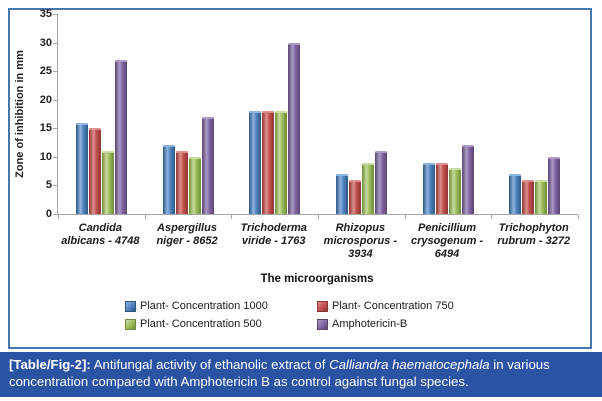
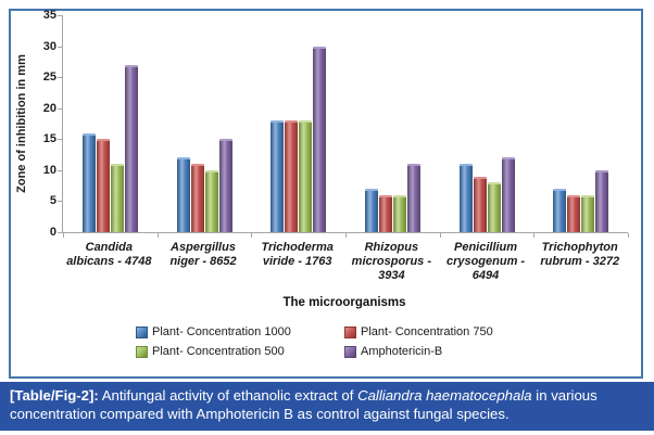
Amphotericin-B/Aspergillus niger - 8652: 17 -> 15
Plant- Concentration 500/Rhizopus microsporus - 3934: 9 -> 6
Plant- Concentration 1000/Penicillium crysogenum - 6494: 9 -> 11
